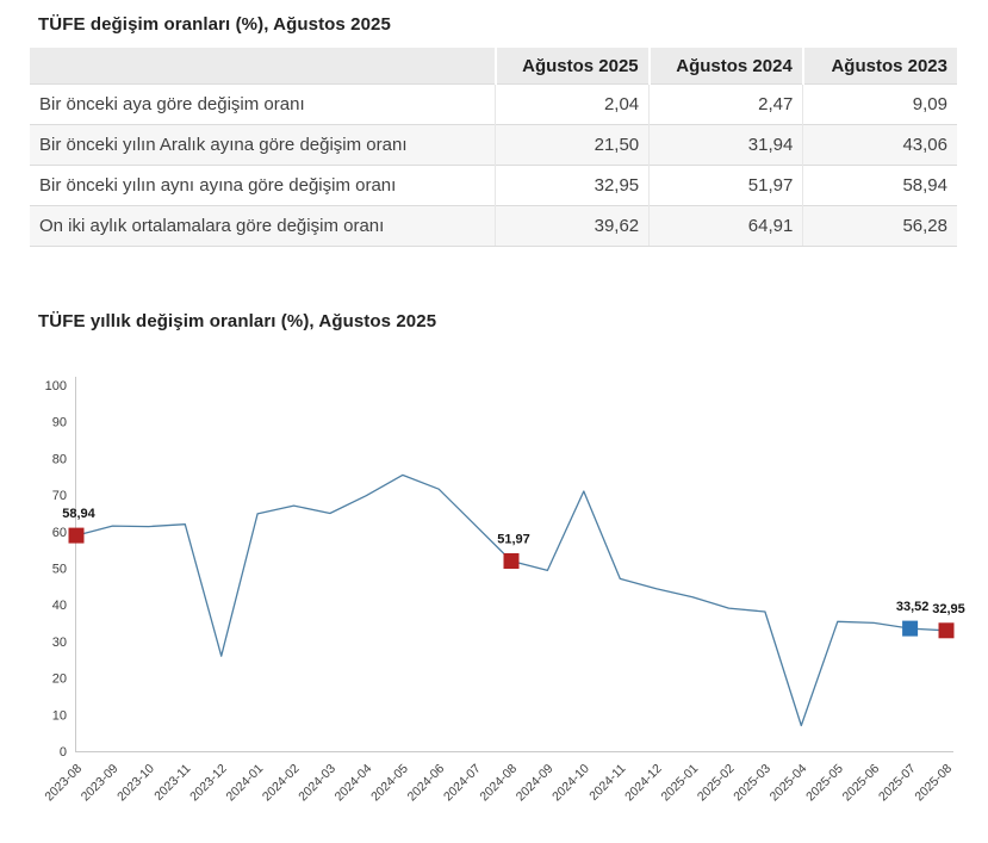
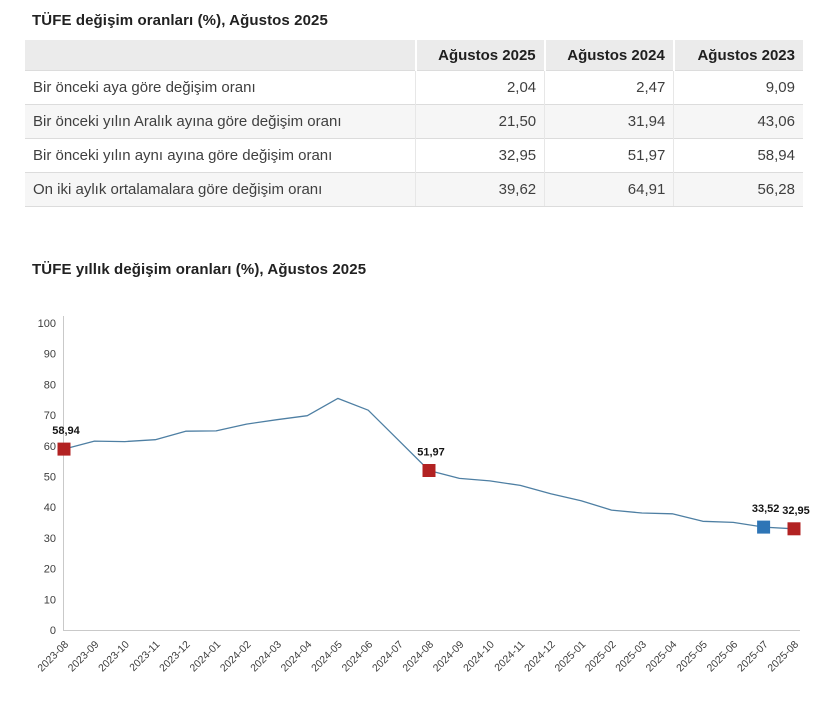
2023-12: 26 -> 65
2024-03: 65 -> 68
2024-10: 71 -> 49
2025-04: 7 -> 38
